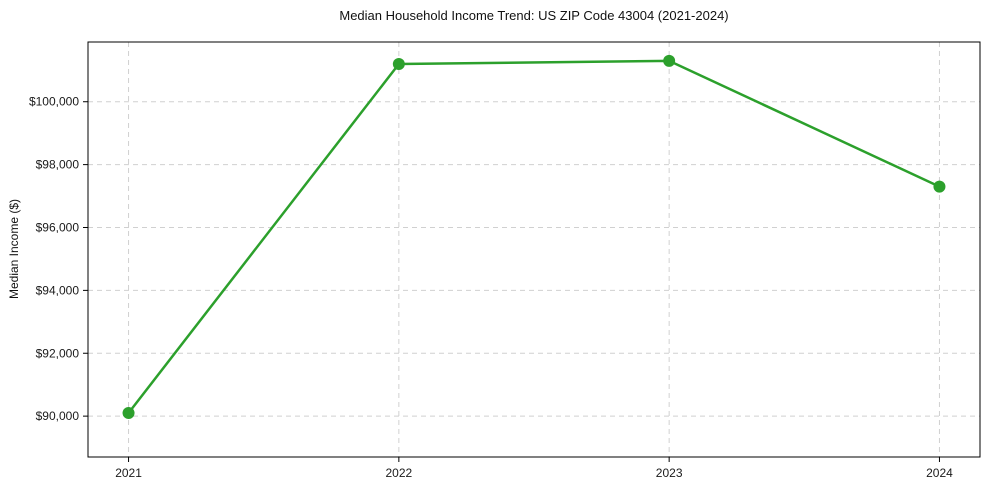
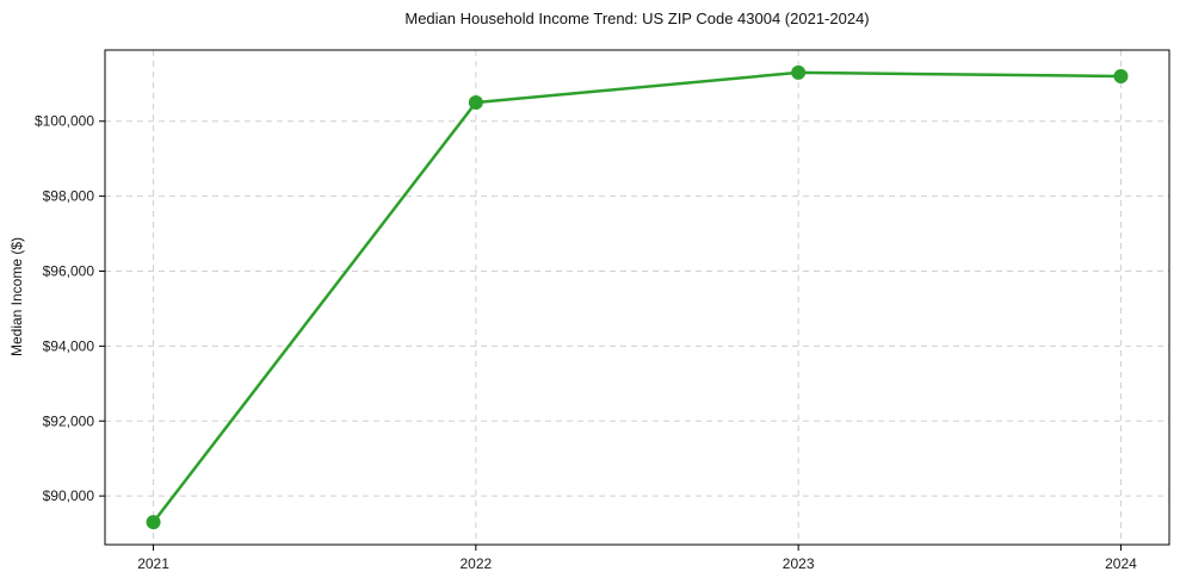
2021: $90100 -> $89300
2022: $101200 -> $100500
2024: $97300 -> $101200
